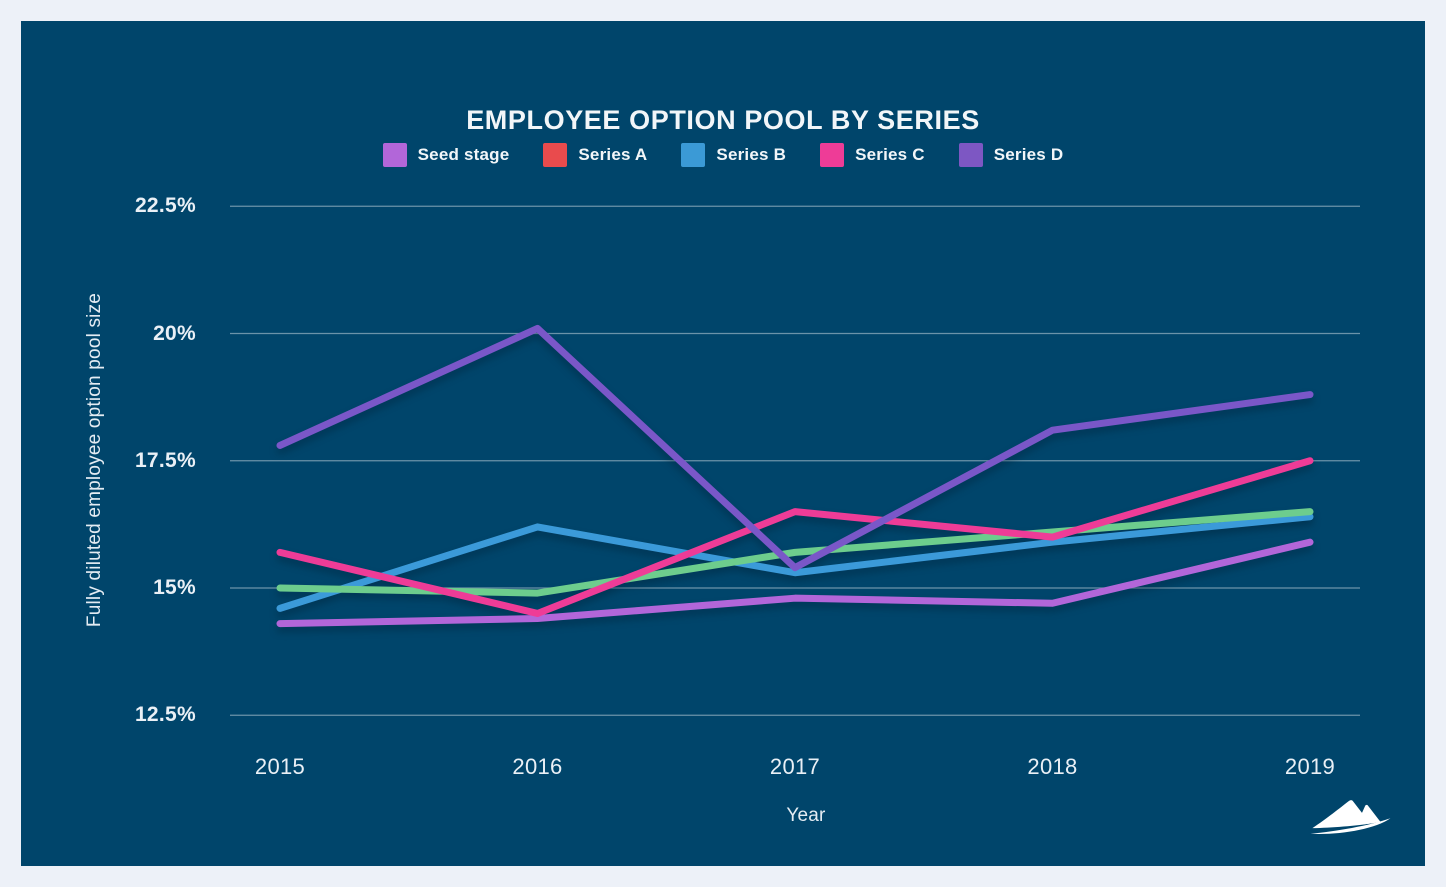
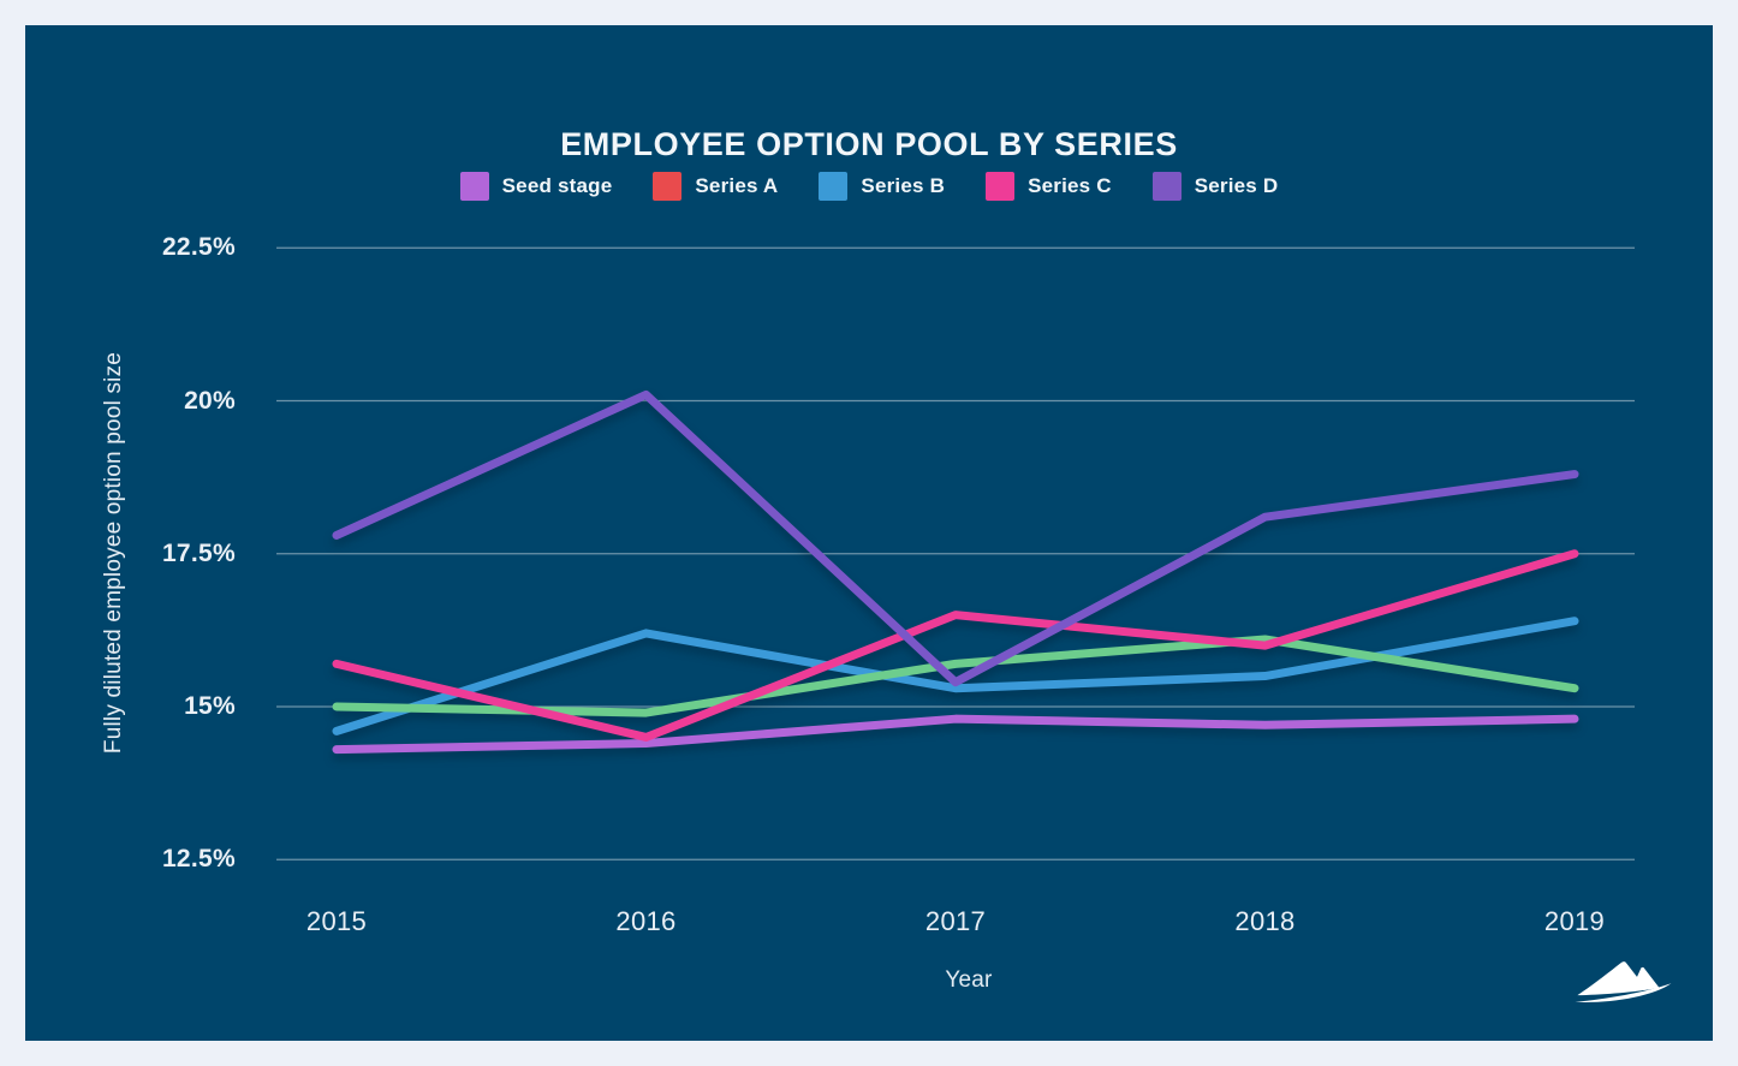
Series B/2018: 15.9% -> 15.5%
Seed stage/2019: 15.9% -> 14.8%
Series A/2019: 16.5% -> 15.3%
